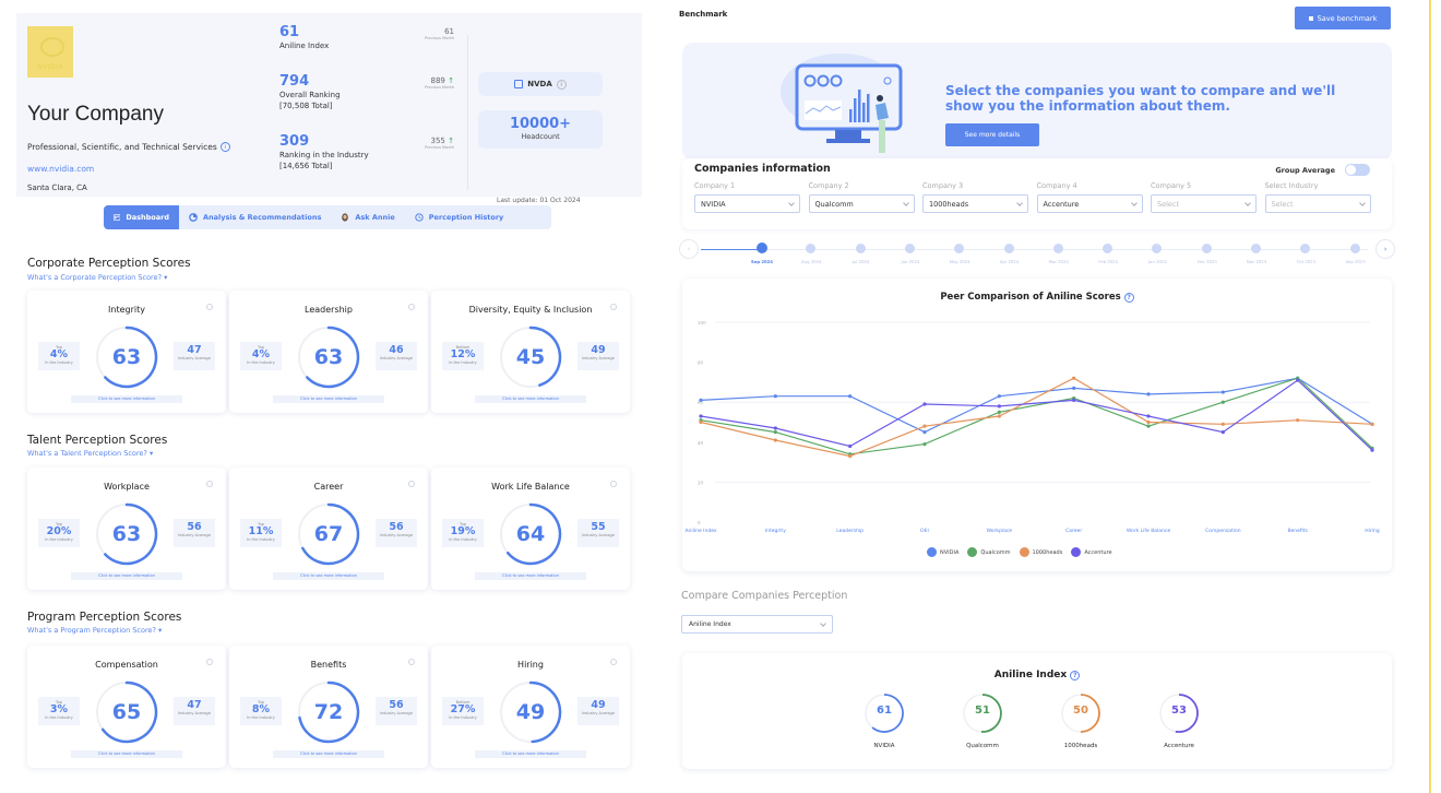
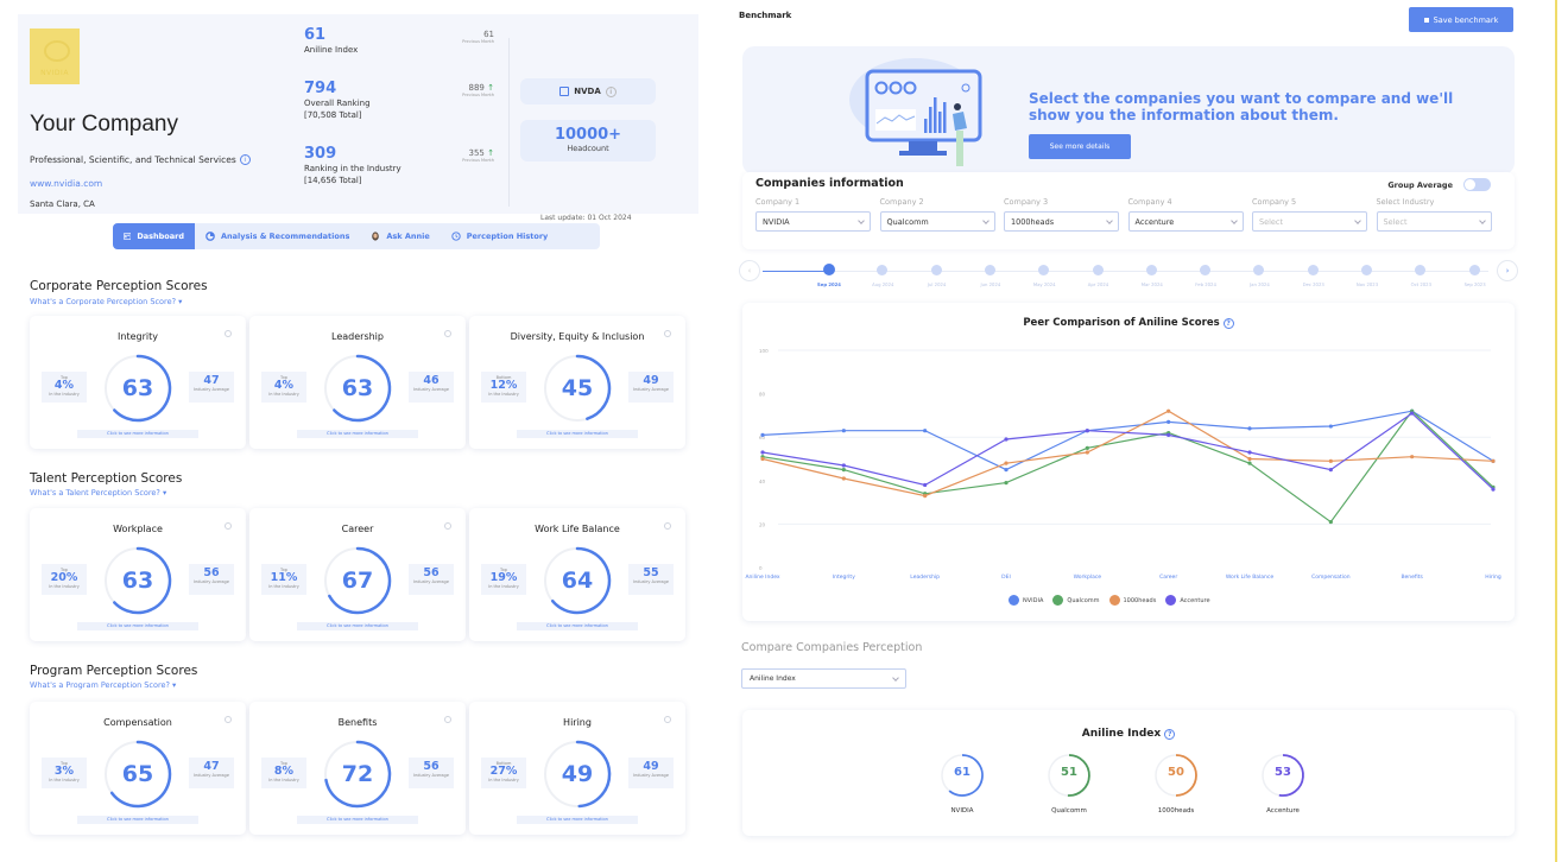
Accenture/Workplace: 58 -> 63
Qualcomm/Compensation: 60 -> 21
